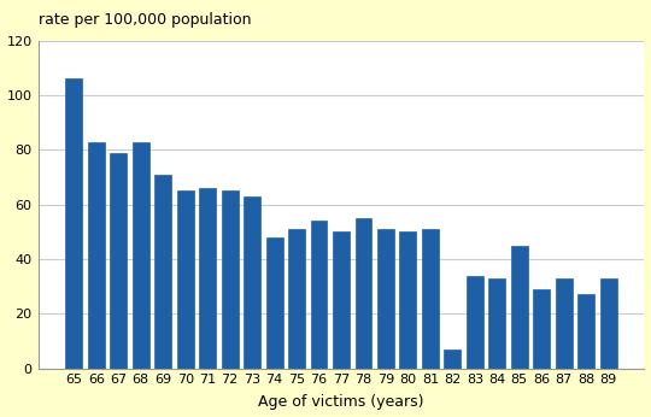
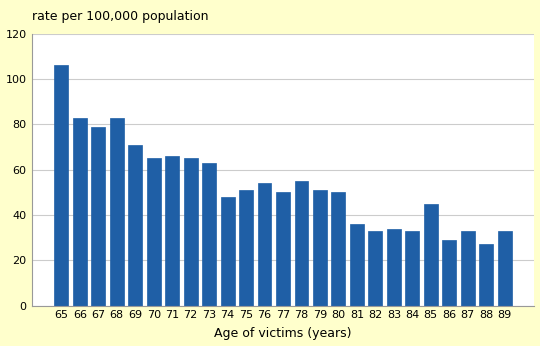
81: 51 -> 36
82: 7 -> 33
